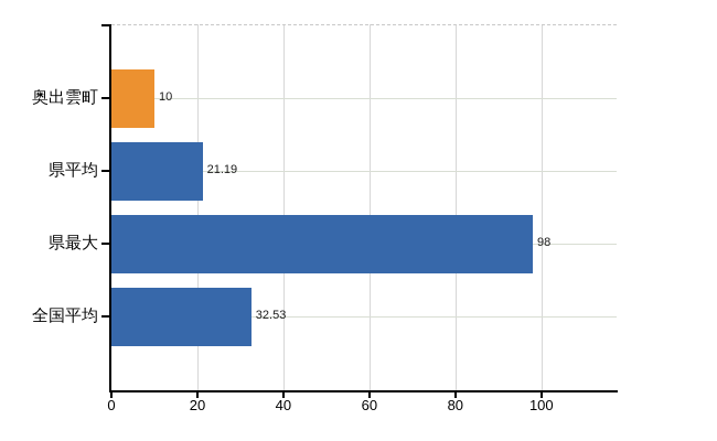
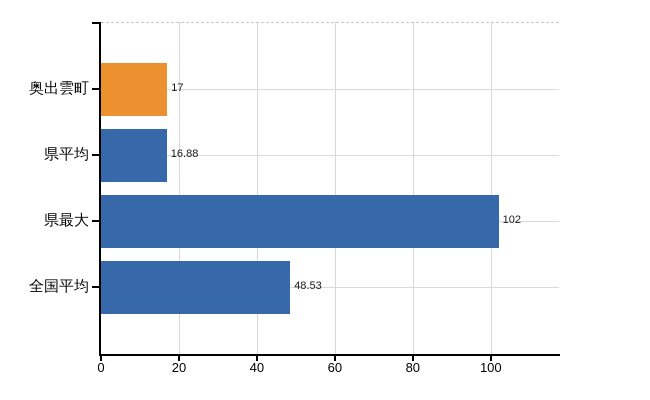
奥出雲町: 10 -> 17
県平均: 21.19 -> 16.88
県最大: 98 -> 102
全国平均: 32.53 -> 48.53
